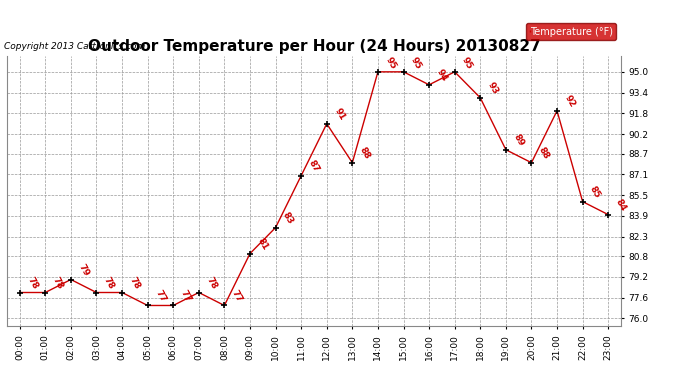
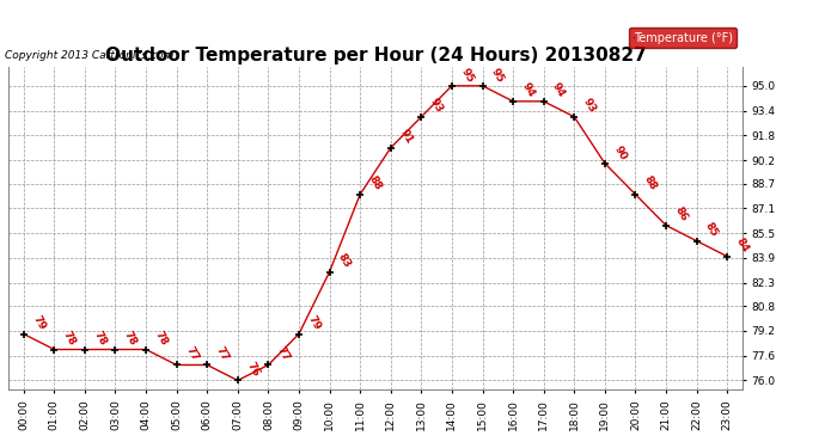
00:00: 78 -> 79
02:00: 79 -> 78
07:00: 78 -> 76
09:00: 81 -> 79
11:00: 87 -> 88
13:00: 88 -> 93
17:00: 95 -> 94
19:00: 89 -> 90
21:00: 92 -> 86
